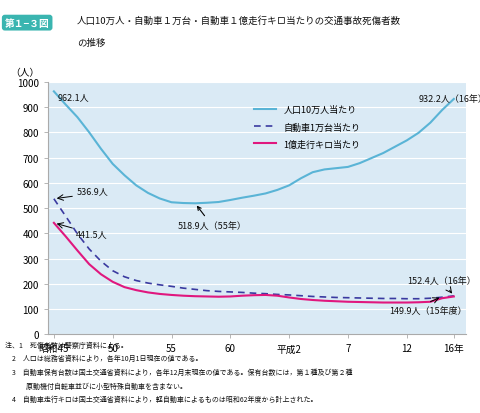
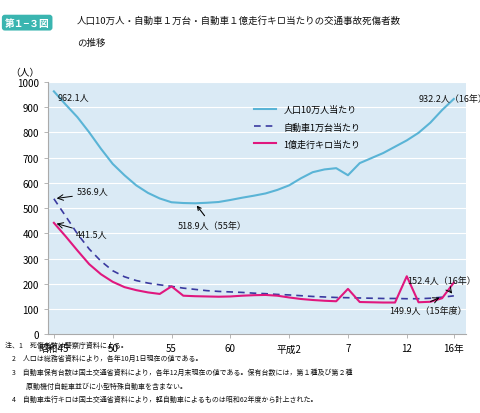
1億走行キロ当たり/55: 156 -> 190
人口10万人当たり/7: 663 -> 630
1億走行キロ当たり/7: 129 -> 180
1億走行キロ当たり/12: 126 -> 230
1億走行キロ当たり/16年: 150 -> 205
